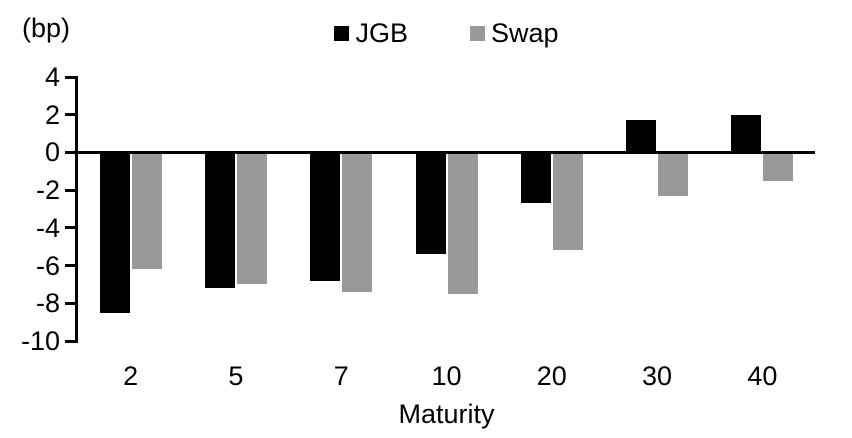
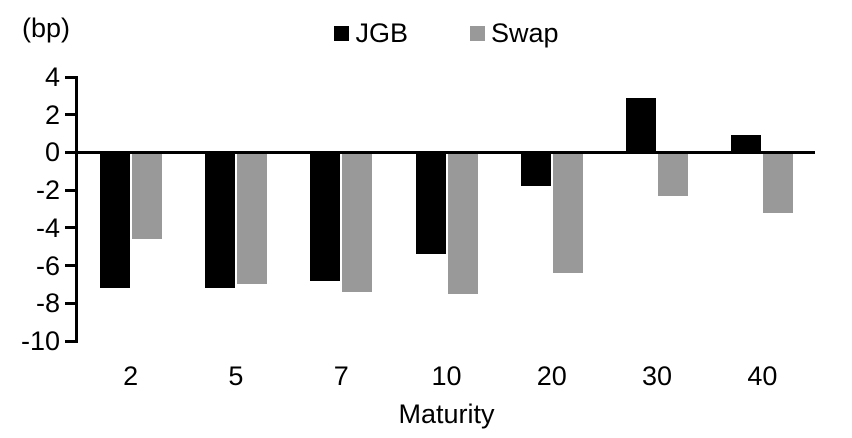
JGB/2: -8.5 -> -7.2
Swap/2: -6.2 -> -4.6
JGB/20: -2.7 -> -1.8
Swap/20: -5.2 -> -6.4
JGB/30: 1.7 -> 2.9
JGB/40: 2.0 -> 0.9
Swap/40: -1.5 -> -3.2
